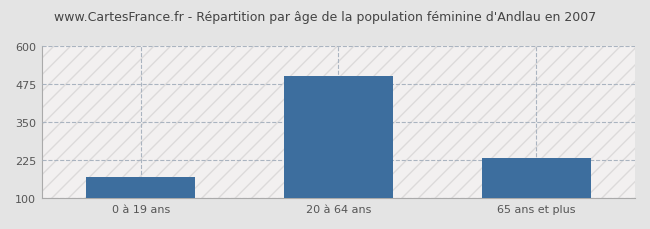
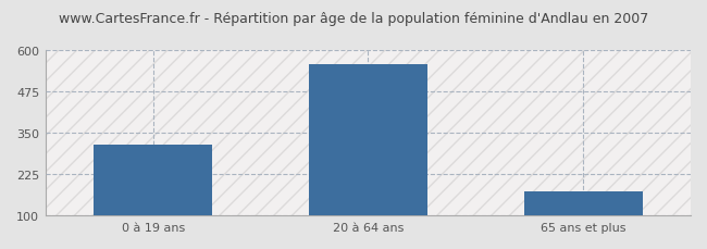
0 à 19 ans: 170 -> 315
20 à 64 ans: 500 -> 555
65 ans et plus: 233 -> 175
